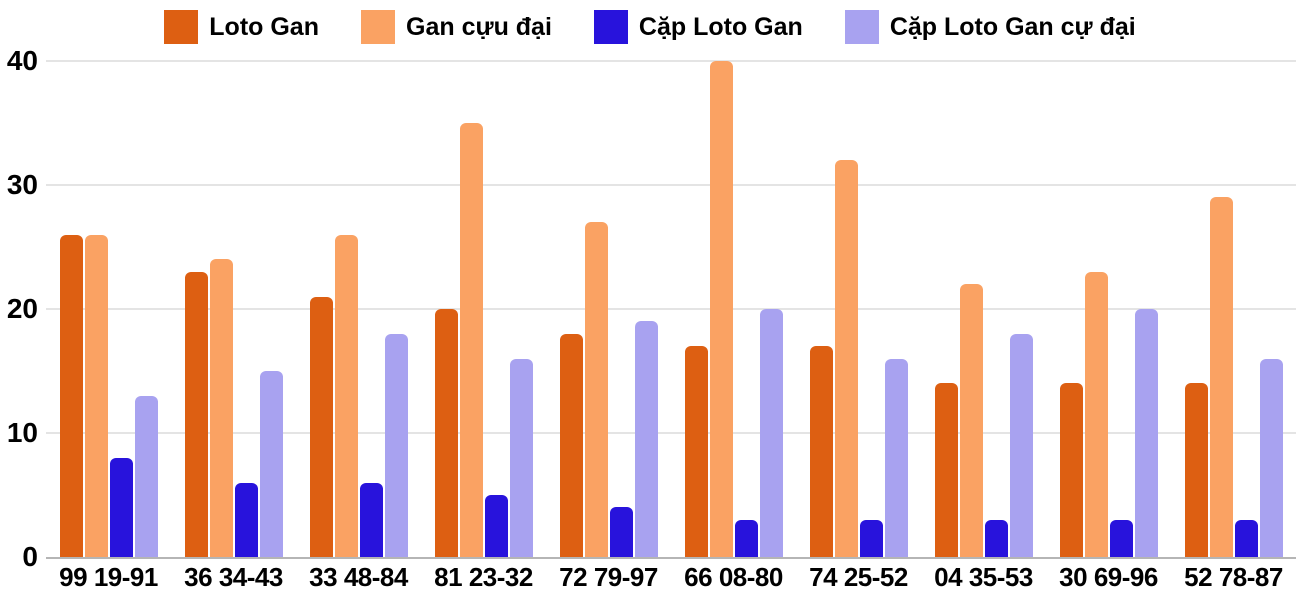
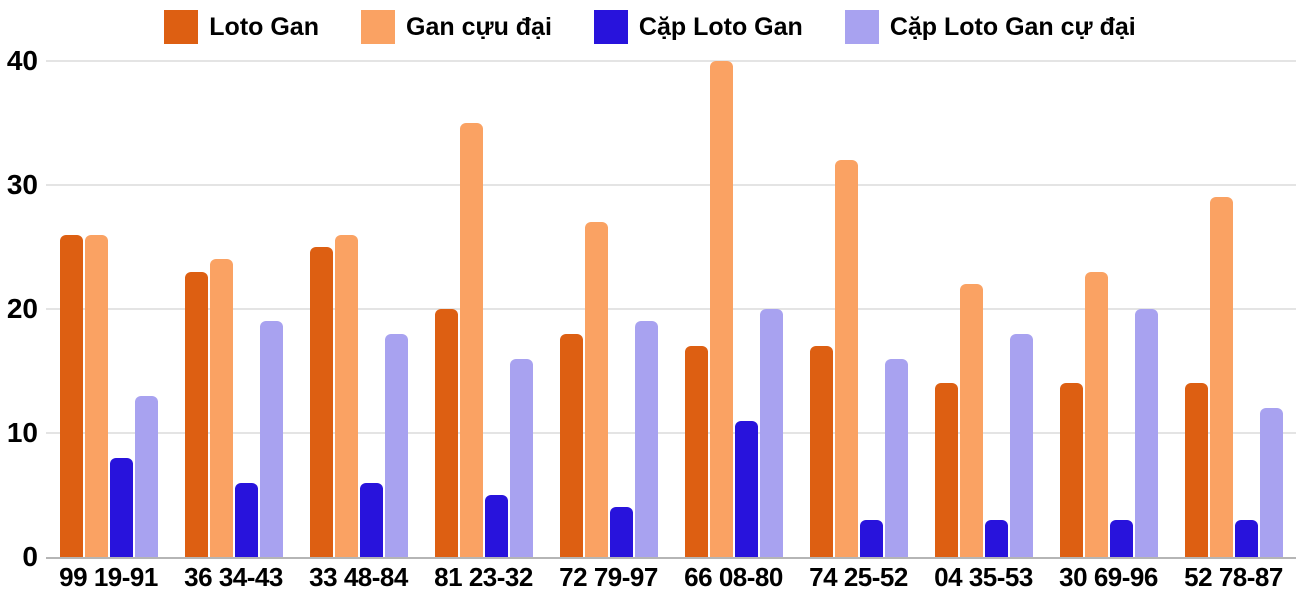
Cặp Loto Gan cự đại/36 34-43: 15 -> 19
Loto Gan/33 48-84: 21 -> 25
Cặp Loto Gan/66 08-80: 3 -> 11
Cặp Loto Gan cự đại/52 78-87: 16 -> 12
